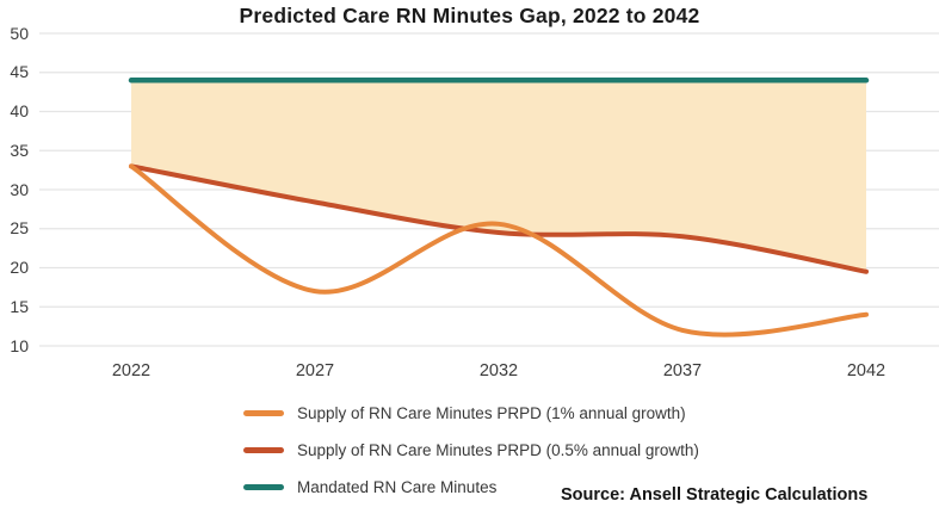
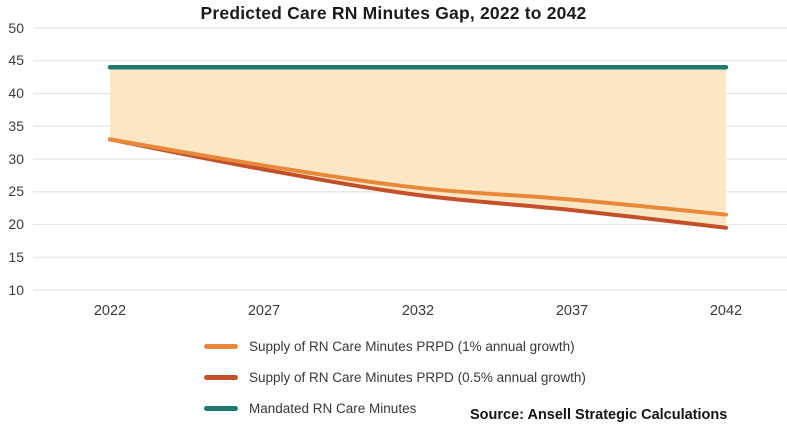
Supply of RN Care Minutes PRPD (1% annual growth)/2027: 17 -> 29
Supply of RN Care Minutes PRPD (1% annual growth)/2037: 12 -> 24
Supply of RN Care Minutes PRPD (0.5% annual growth)/2037: 24 -> 22
Supply of RN Care Minutes PRPD (1% annual growth)/2042: 14 -> 22
